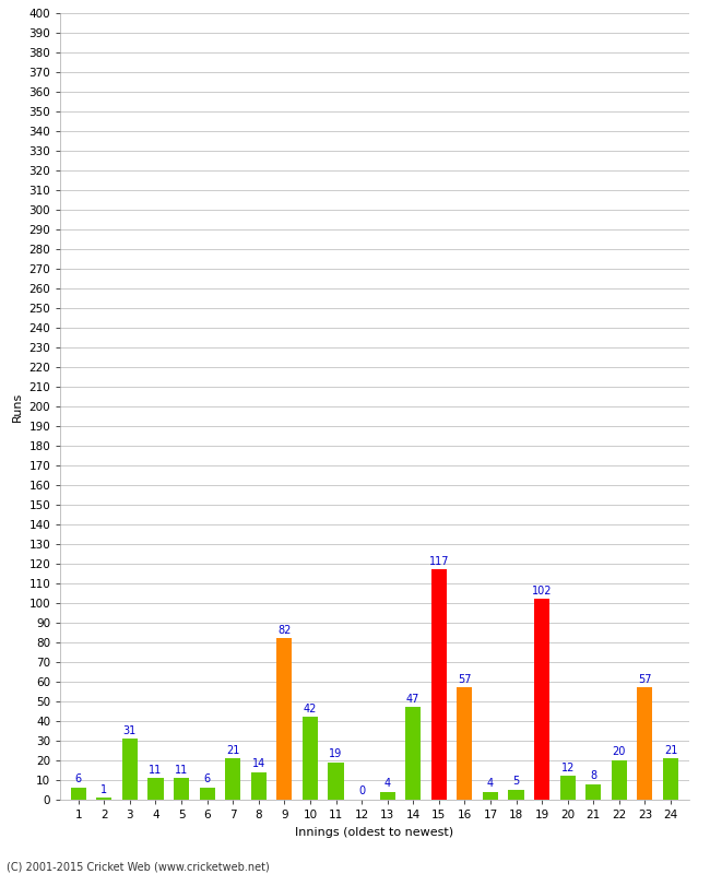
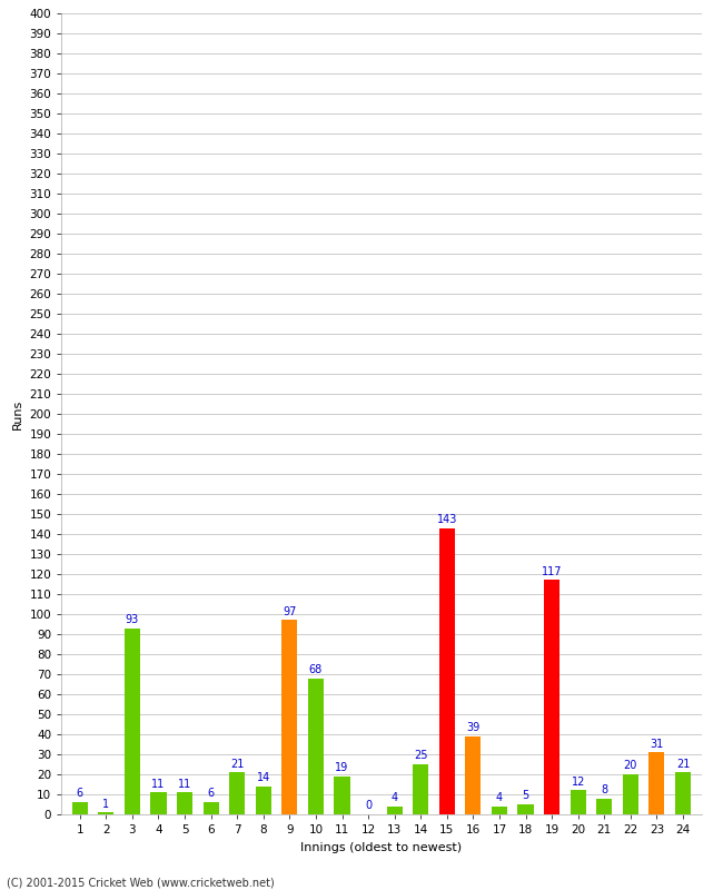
3: 31 -> 93
9: 82 -> 97
10: 42 -> 68
14: 47 -> 25
15: 117 -> 143
16: 57 -> 39
19: 102 -> 117
23: 57 -> 31
